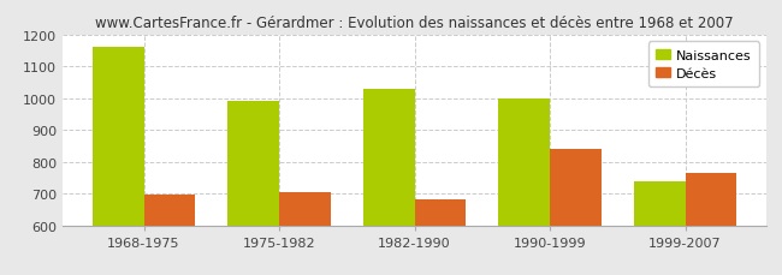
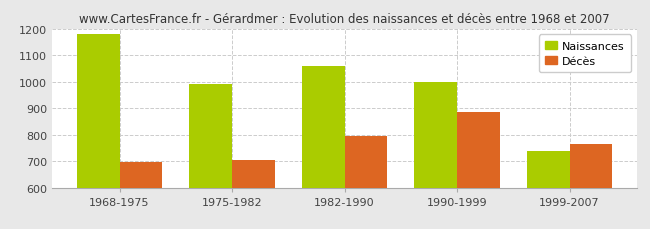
Naissances/1968-1975: 1160 -> 1180
Naissances/1982-1990: 1030 -> 1060
Décès/1982-1990: 680 -> 795
Décès/1990-1999: 840 -> 885
